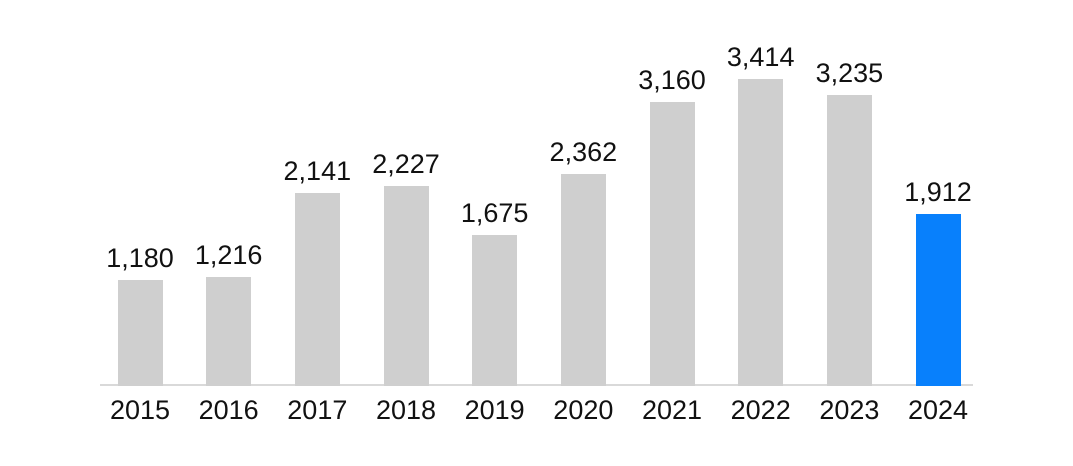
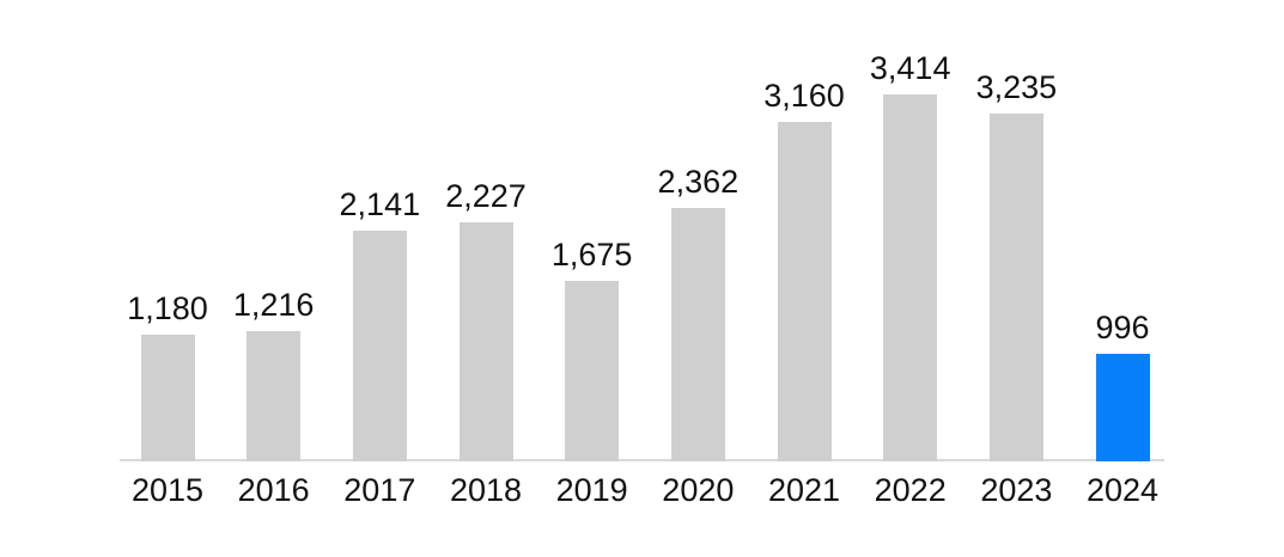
2024: 1,912 -> 996
